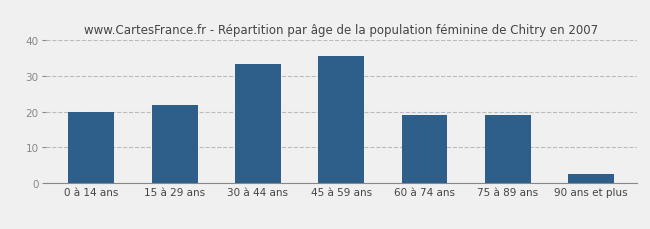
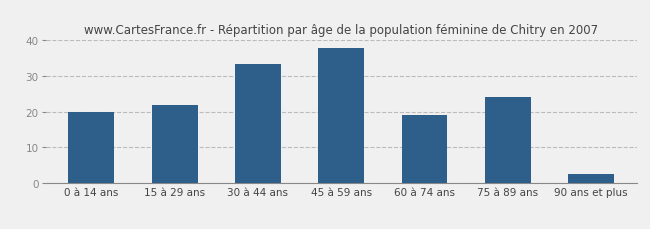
45 à 59 ans: 35.5 -> 38.0
75 à 89 ans: 19.0 -> 24.0
